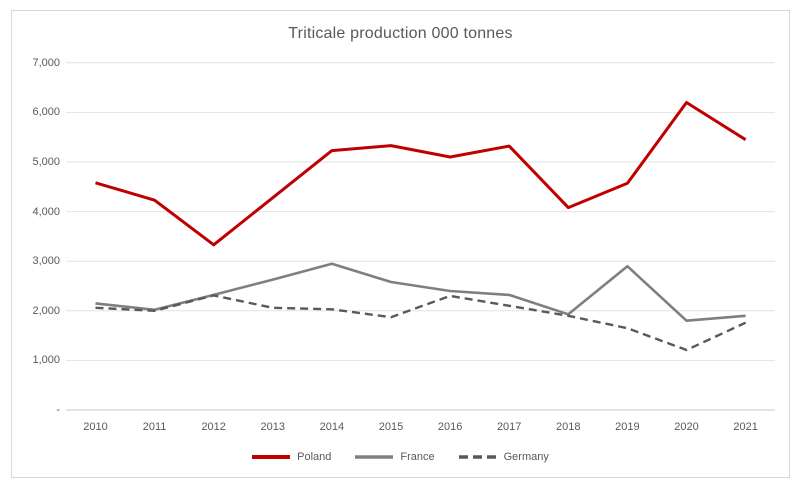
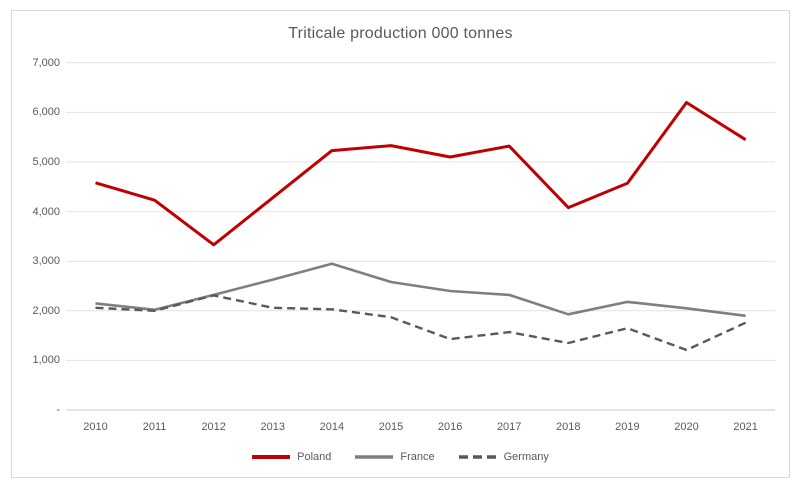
Germany/2016: 2300 -> 1400
Germany/2017: 2100 -> 1600
Germany/2018: 1900 -> 1400
France/2019: 2900 -> 2200
France/2020: 1800 -> 2000
